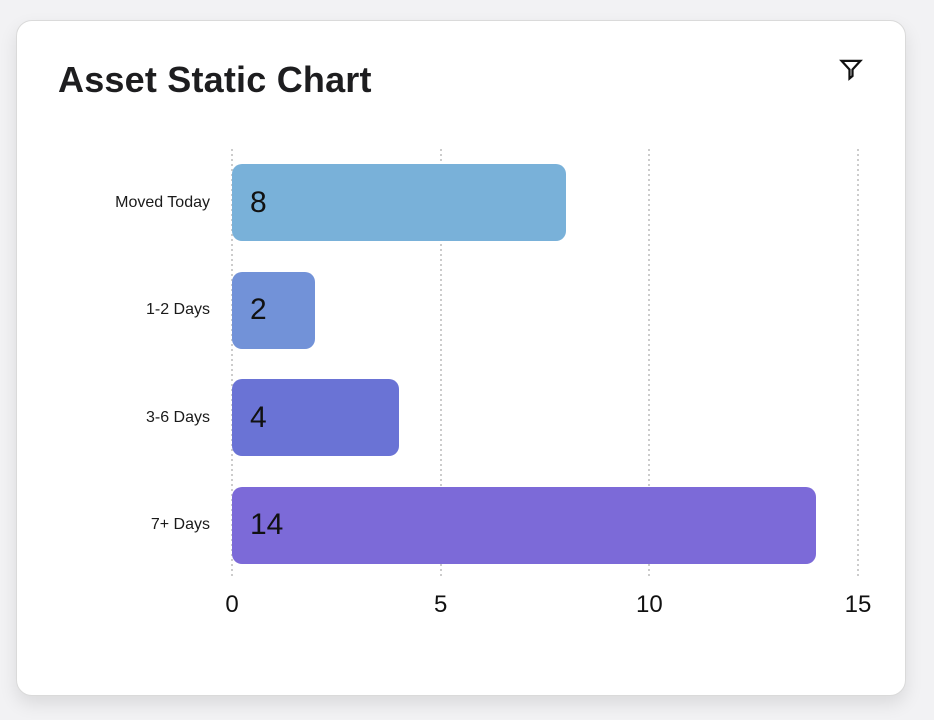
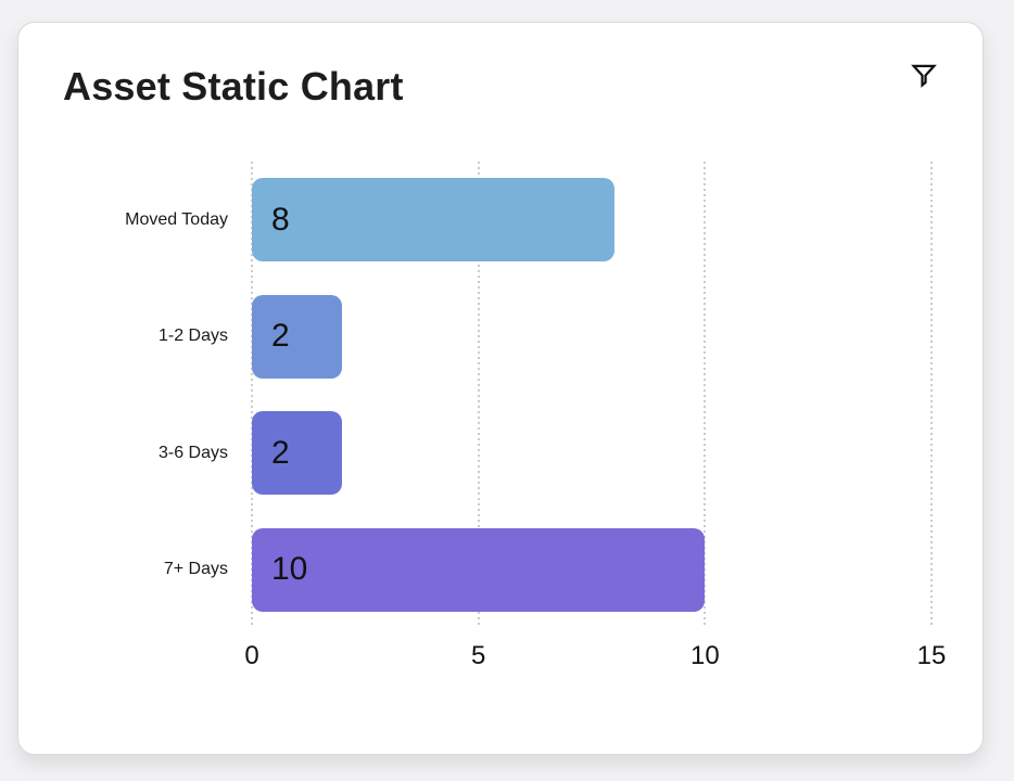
3-6 Days: 4 -> 2
7+ Days: 14 -> 10
